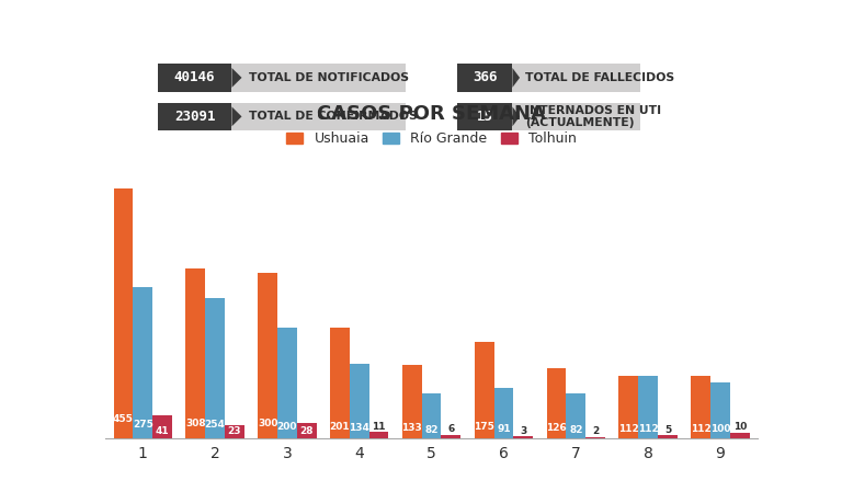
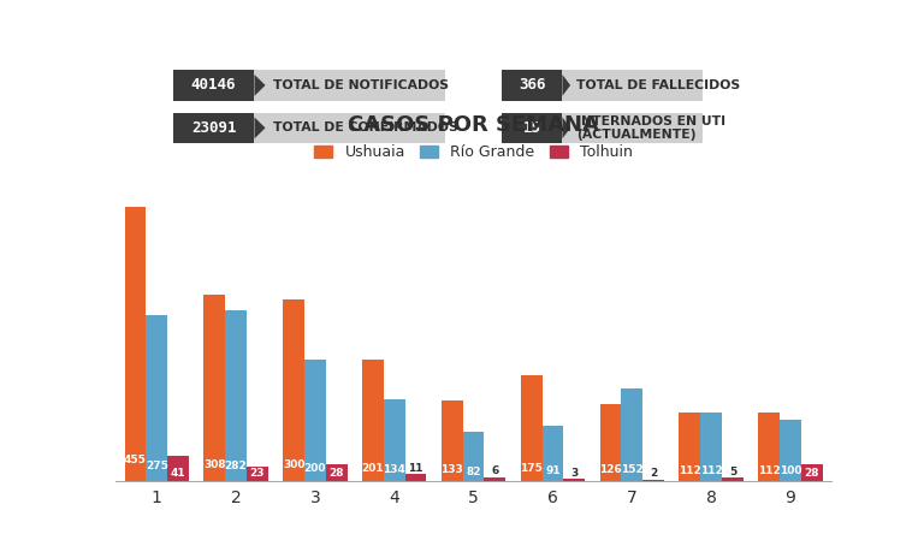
Río Grande/2: 254 -> 282
Río Grande/7: 82 -> 152
Tolhuin/9: 10 -> 28
